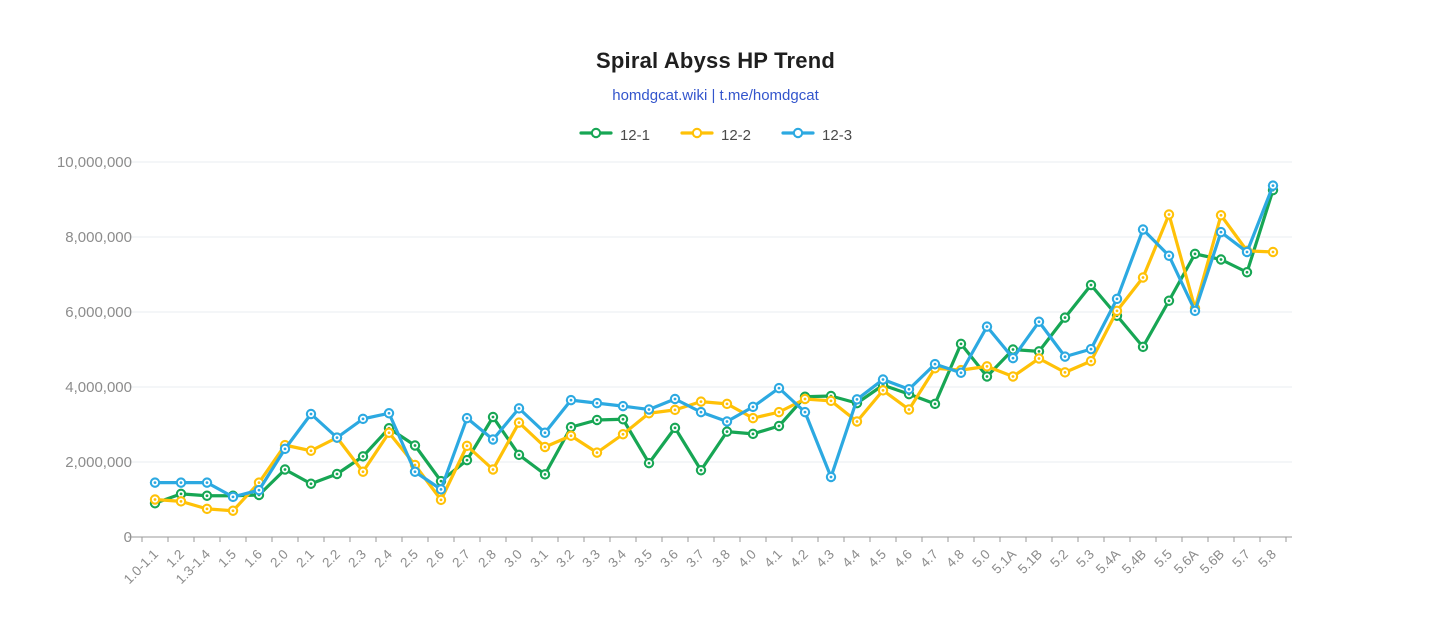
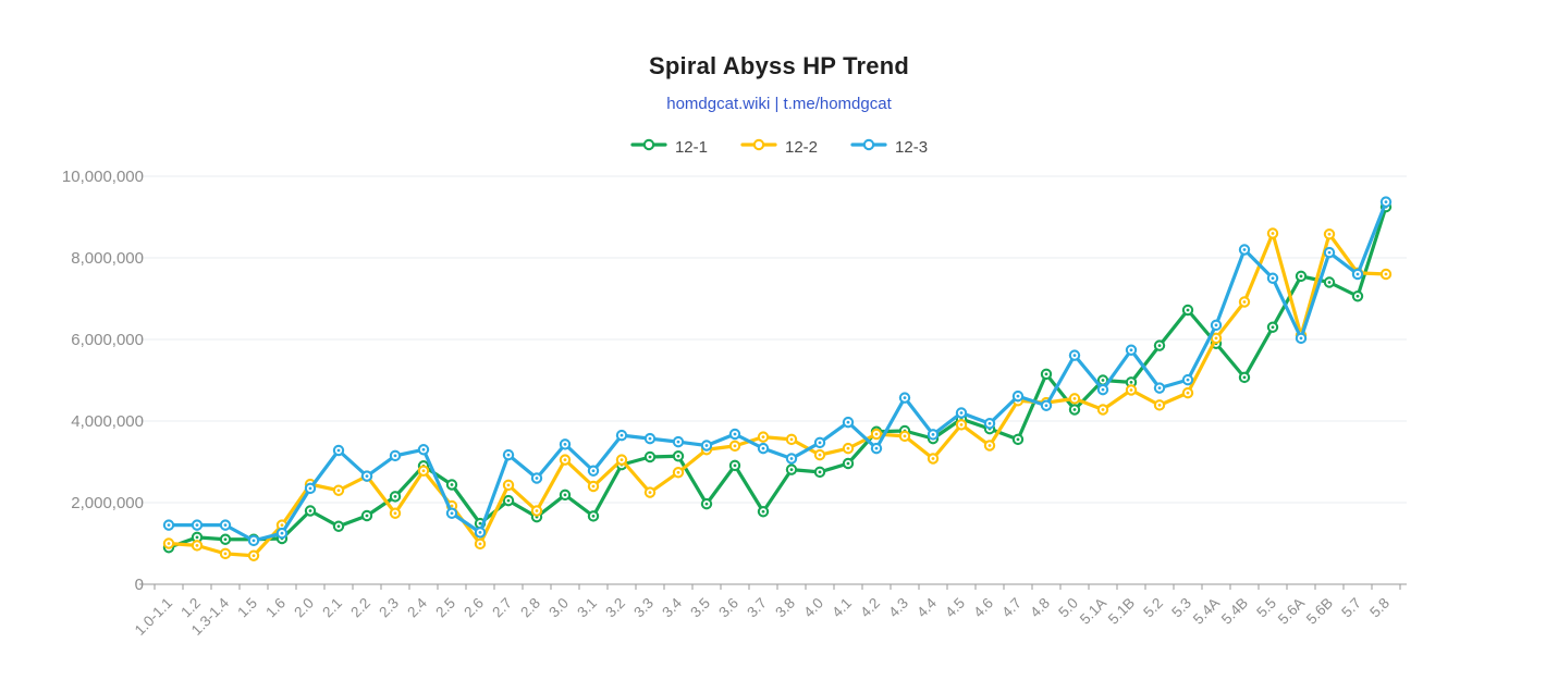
12-1/2.8: 3200000 -> 1600000
12-2/3.2: 2700000 -> 3000000
12-3/4.3: 1600000 -> 4600000
